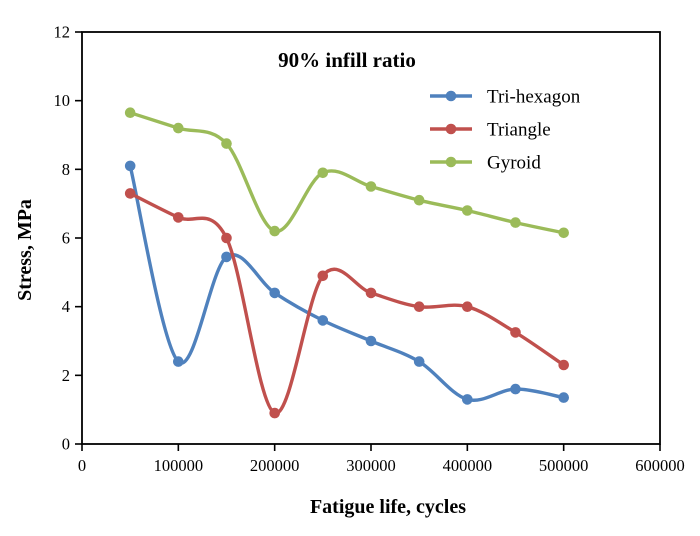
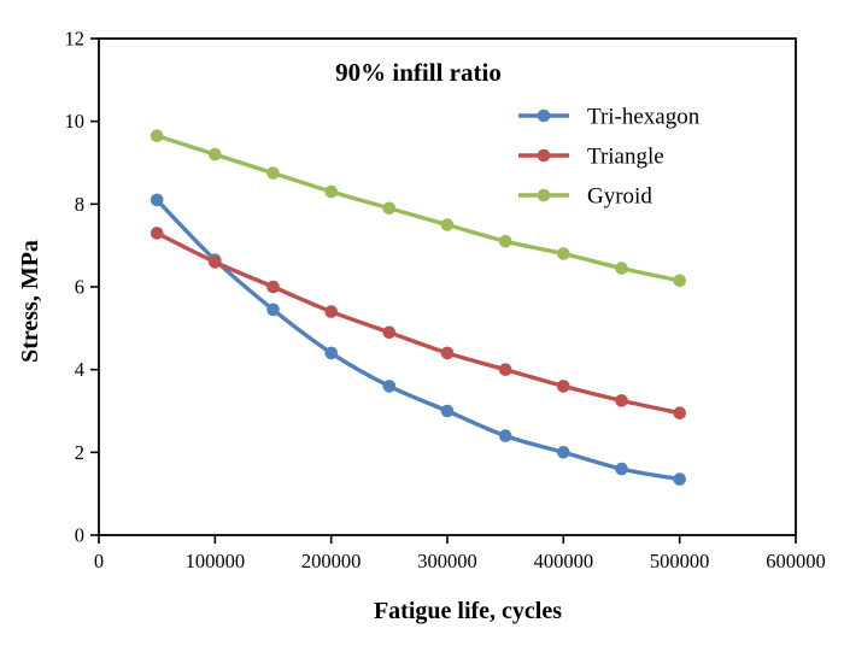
Tri-hexagon/100000: 2.4 -> 6.7
Triangle/200000: 0.9 -> 5.4
Gyroid/200000: 6.2 -> 8.3
Tri-hexagon/400000: 1.3 -> 2.0
Triangle/400000: 4.0 -> 3.6
Triangle/500000: 2.3 -> 3.0
